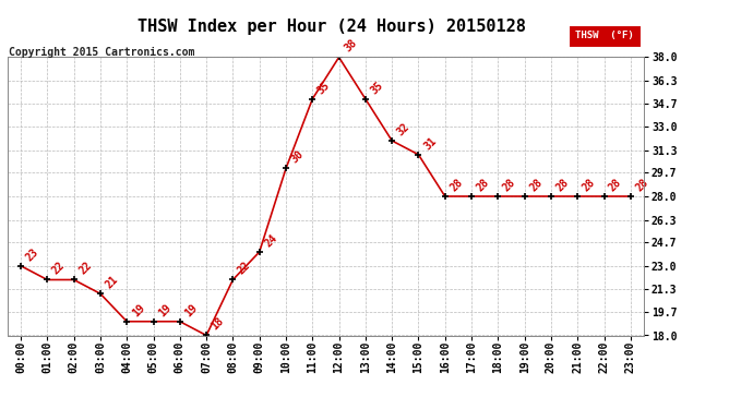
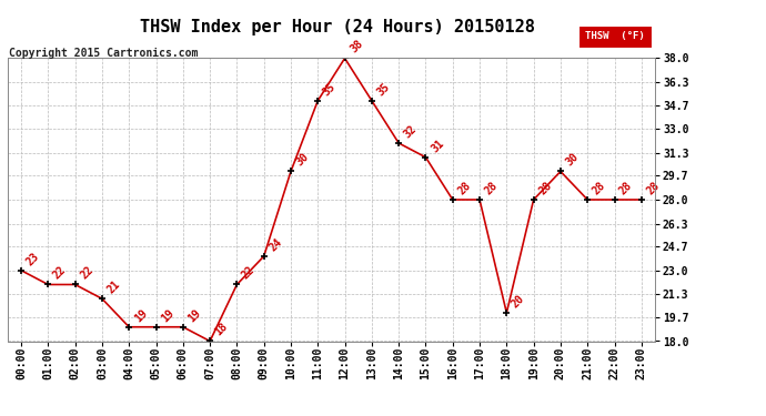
18:00: 28 -> 20
20:00: 28 -> 30
